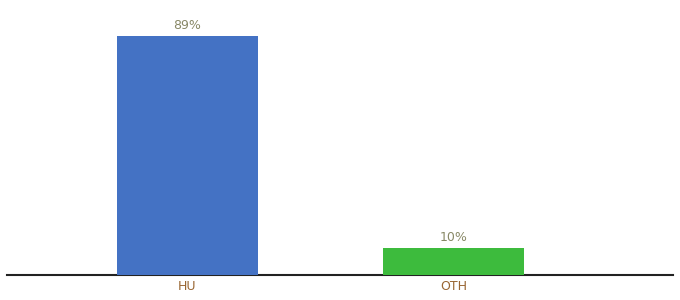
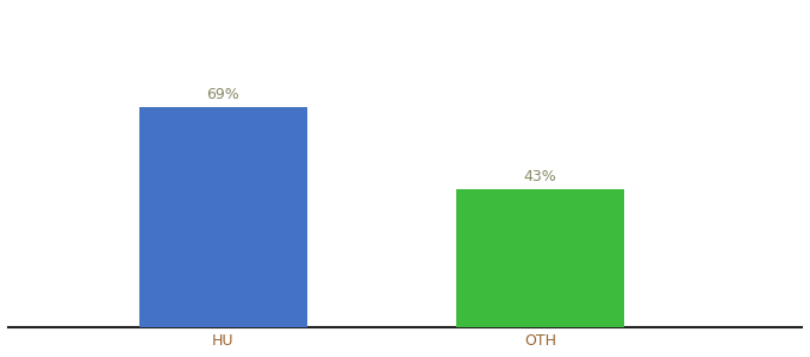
HU: 89% -> 69%
OTH: 10% -> 43%
